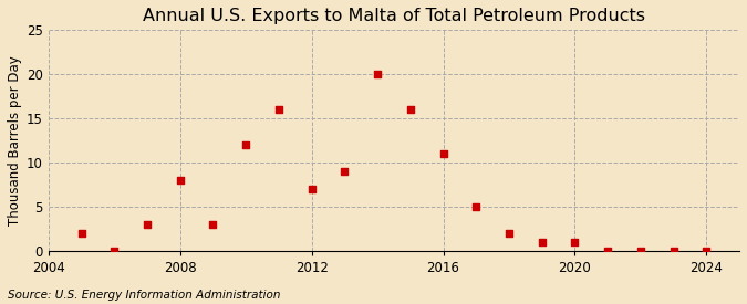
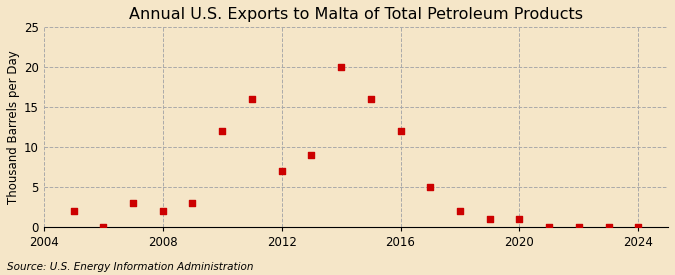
2008: 8 -> 2
2016: 11 -> 12
